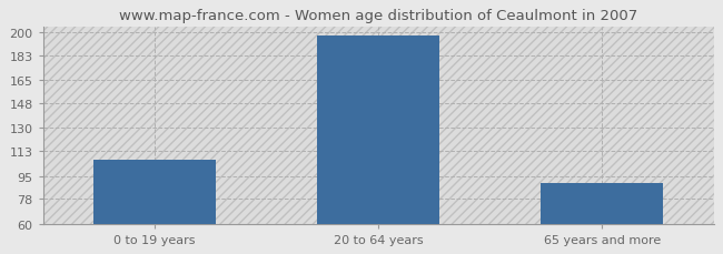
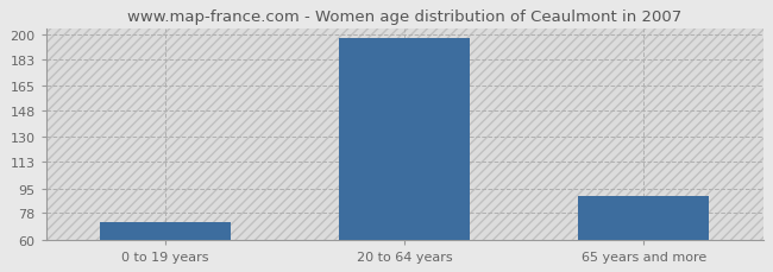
0 to 19 years: 107 -> 72
